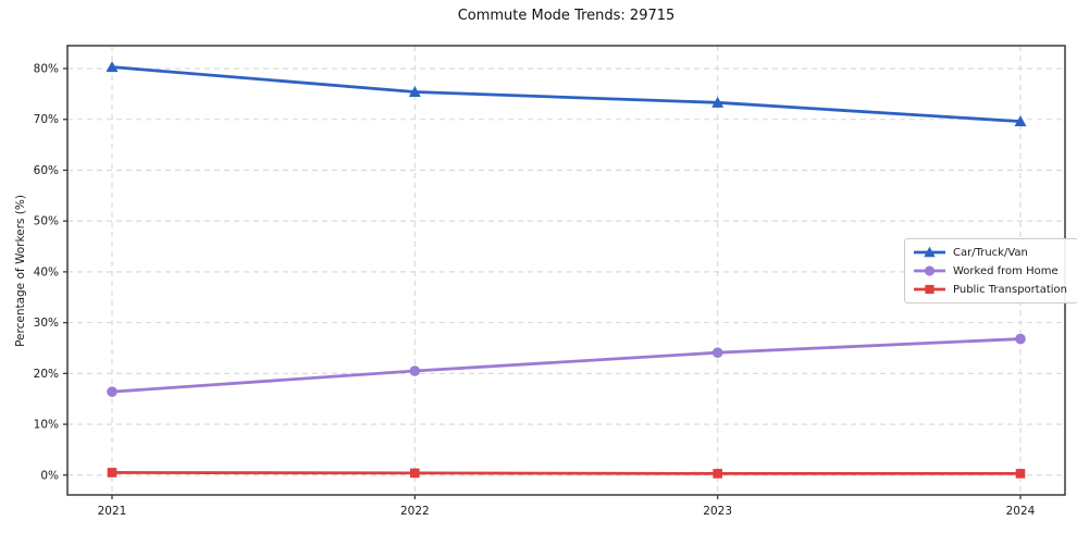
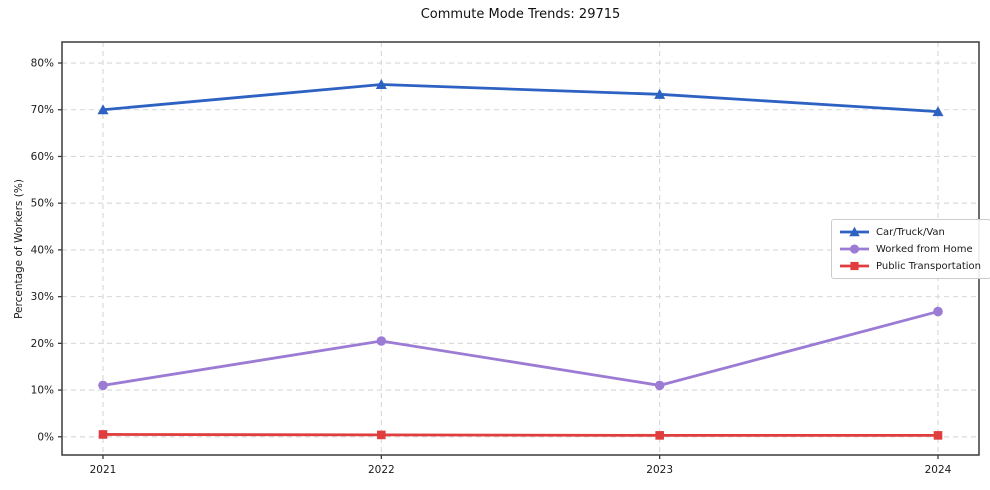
Car/Truck/Van/2021: 80% -> 70%
Worked from Home/2021: 16% -> 11%
Worked from Home/2023: 24% -> 11%
